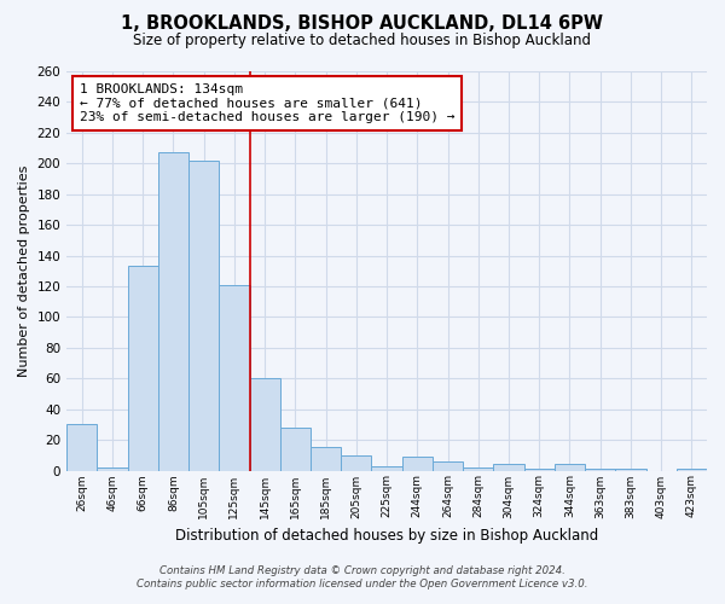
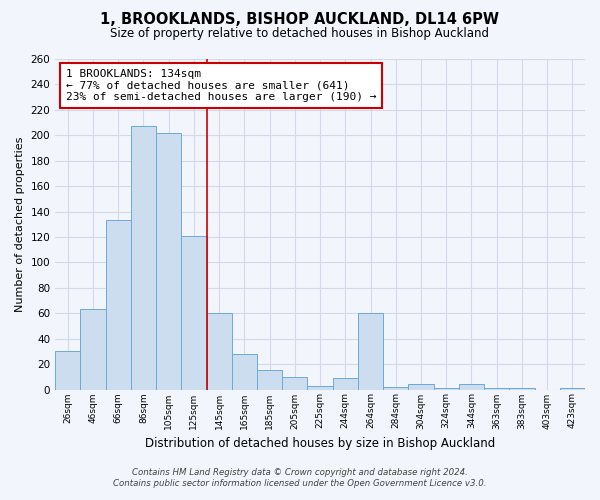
46sqm: 2 -> 63
264sqm: 6 -> 60
